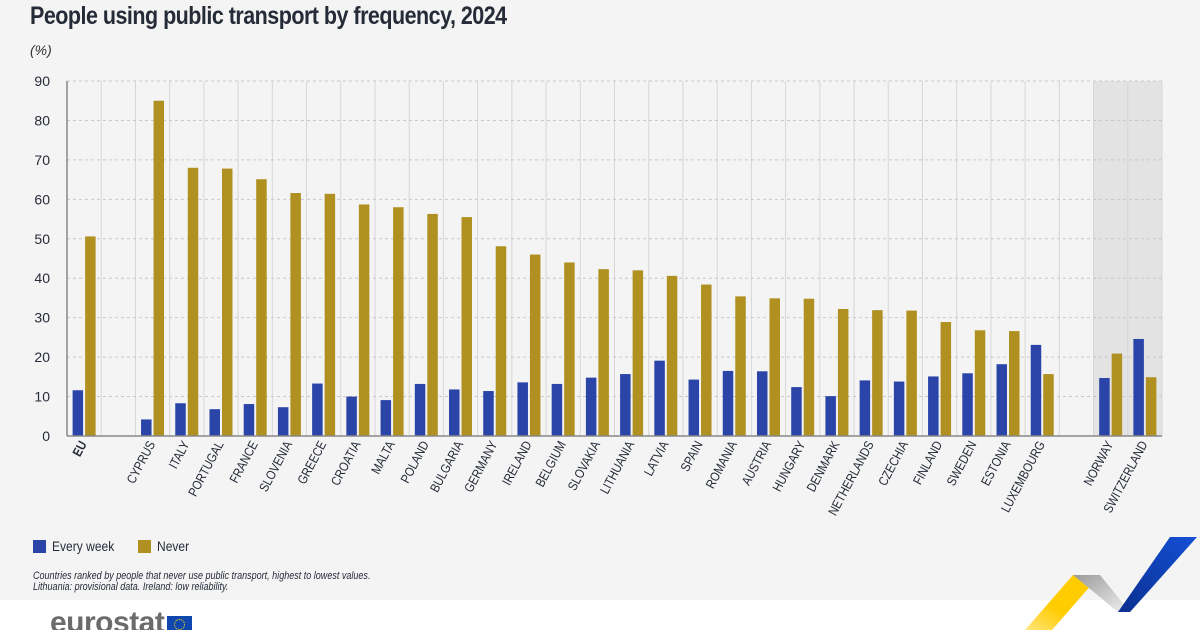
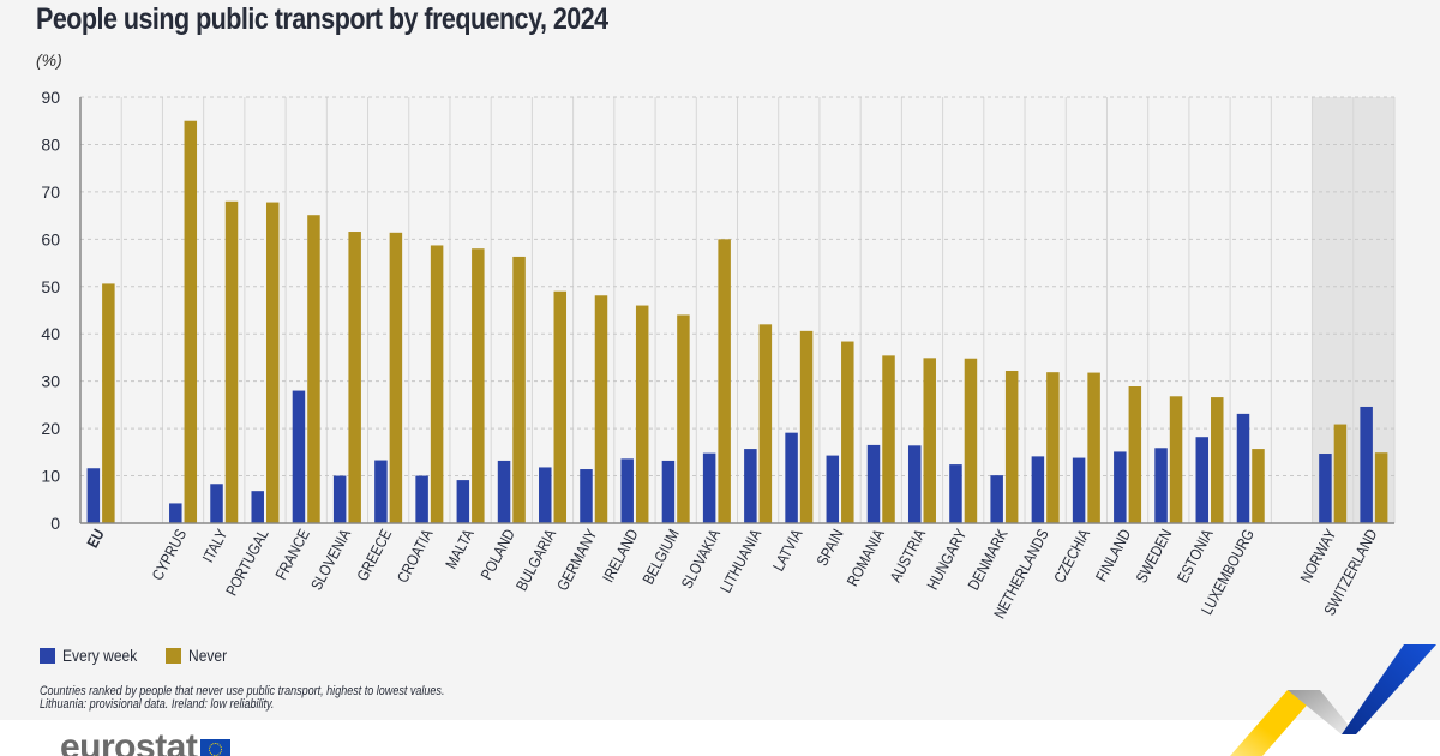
Every week/FRANCE: 8 -> 28
Every week/SLOVENIA: 7 -> 10
Never/BULGARIA: 56 -> 49
Never/SLOVAKIA: 42 -> 60
